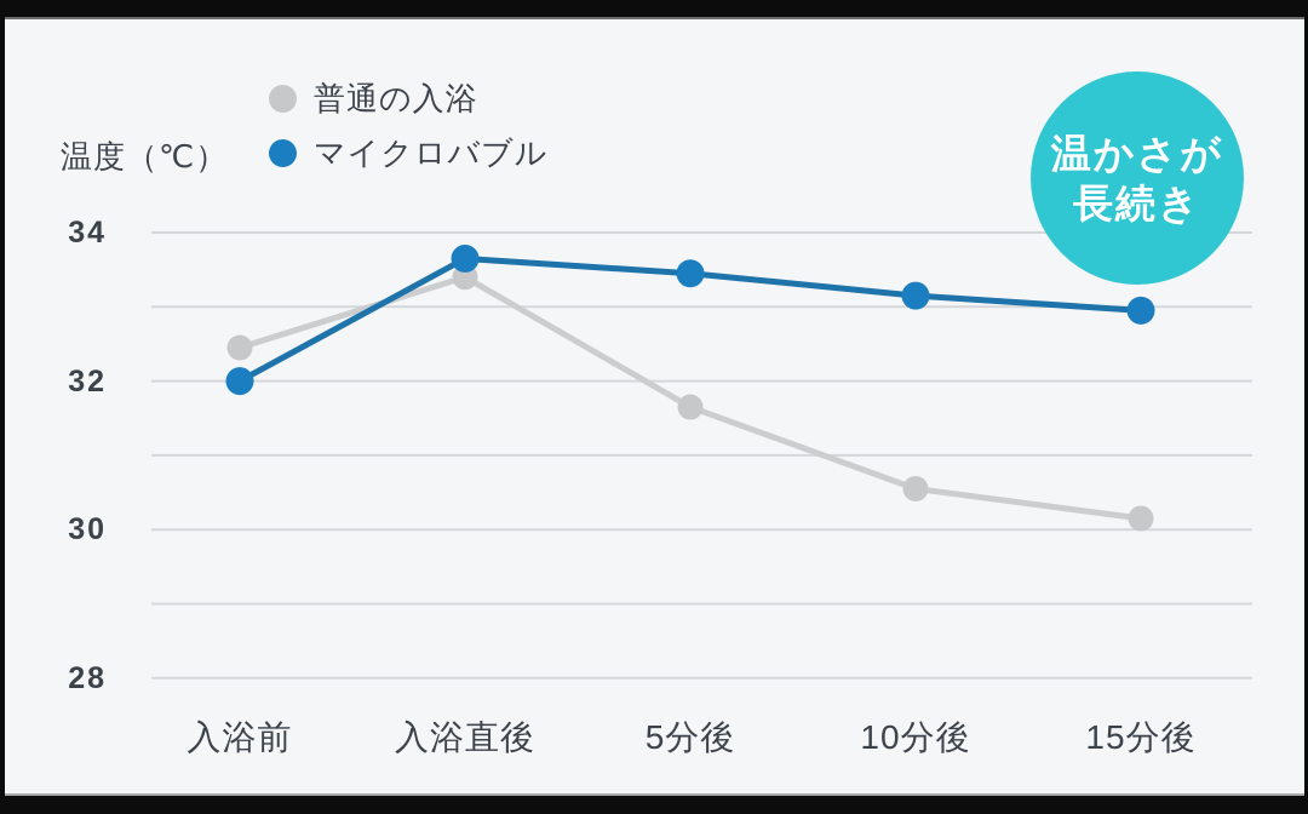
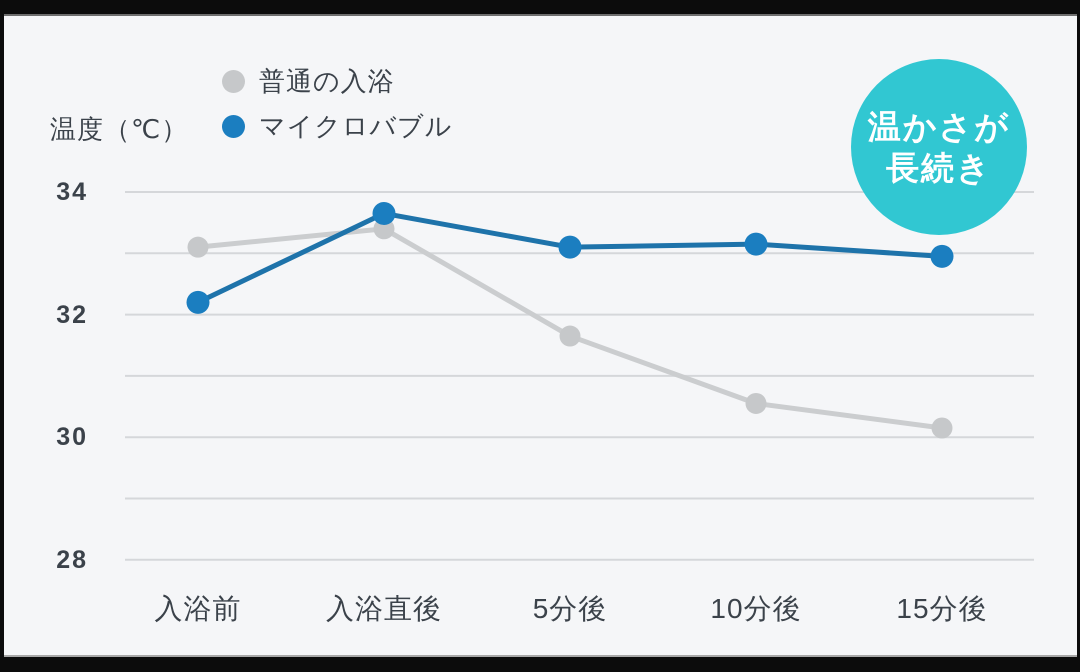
普通の入浴/入浴前: 32.5 -> 33.1
マイクロバブル/入浴前: 32.0 -> 32.2
マイクロバブル/5分後: 33.5 -> 33.1
